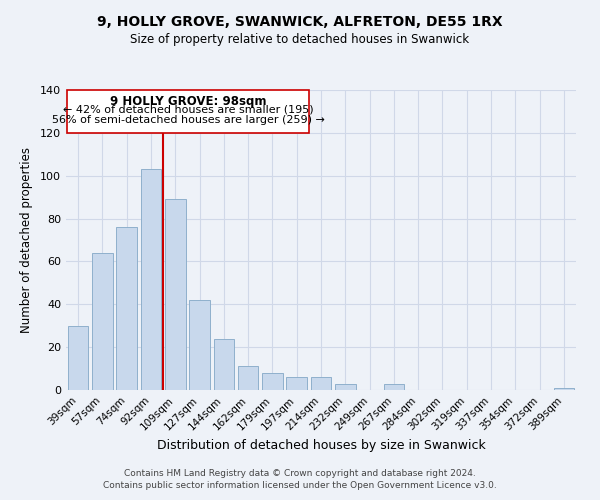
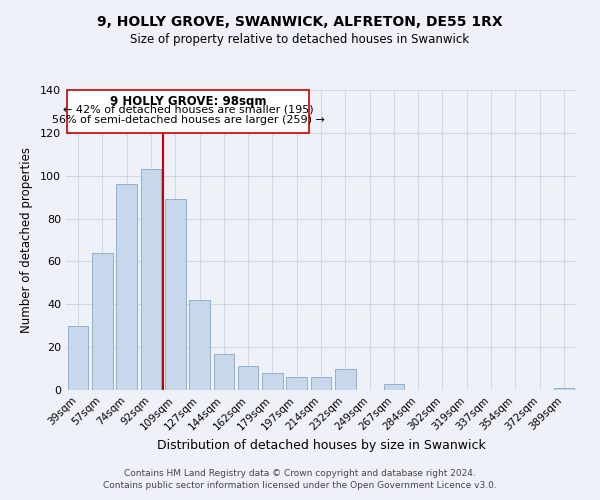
74sqm: 76 -> 96
144sqm: 24 -> 17
232sqm: 3 -> 10
